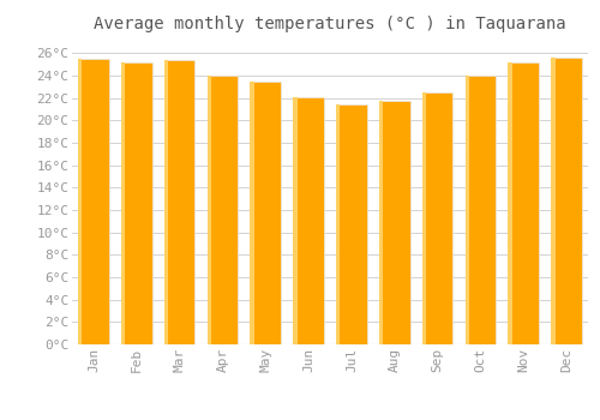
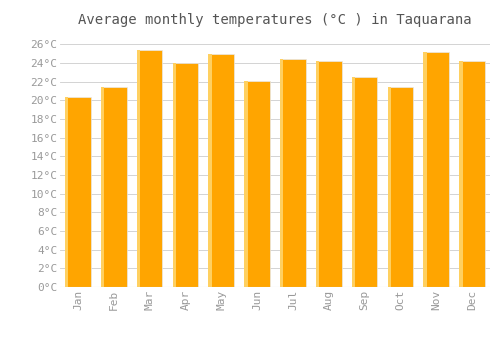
Jan: 25.5°C -> 20.4°C
Feb: 25.2°C -> 21.4°C
May: 23.5°C -> 25.0°C
Jul: 21.4°C -> 24.4°C
Aug: 21.7°C -> 24.2°C
Oct: 24.0°C -> 21.4°C
Dec: 25.6°C -> 24.2°C
